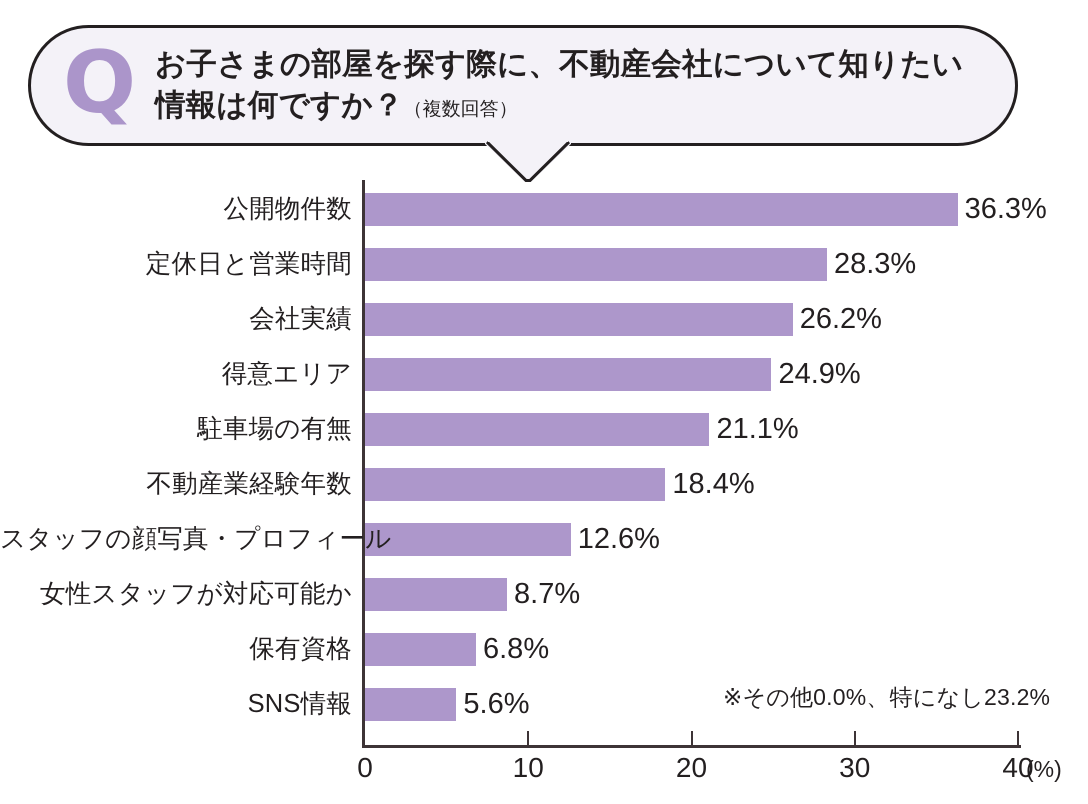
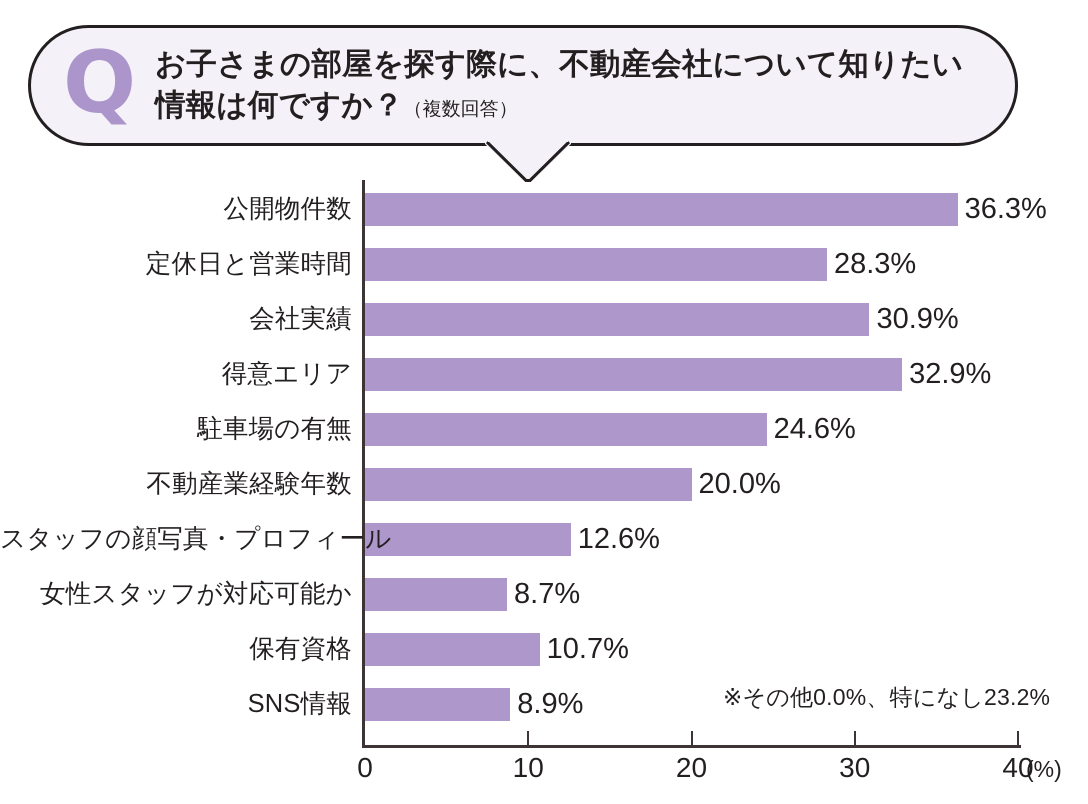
会社実績: 26.2% -> 30.9%
得意エリア: 24.9% -> 32.9%
駐車場の有無: 21.1% -> 24.6%
不動産業経験年数: 18.4% -> 20.0%
保有資格: 6.8% -> 10.7%
SNS情報: 5.6% -> 8.9%
